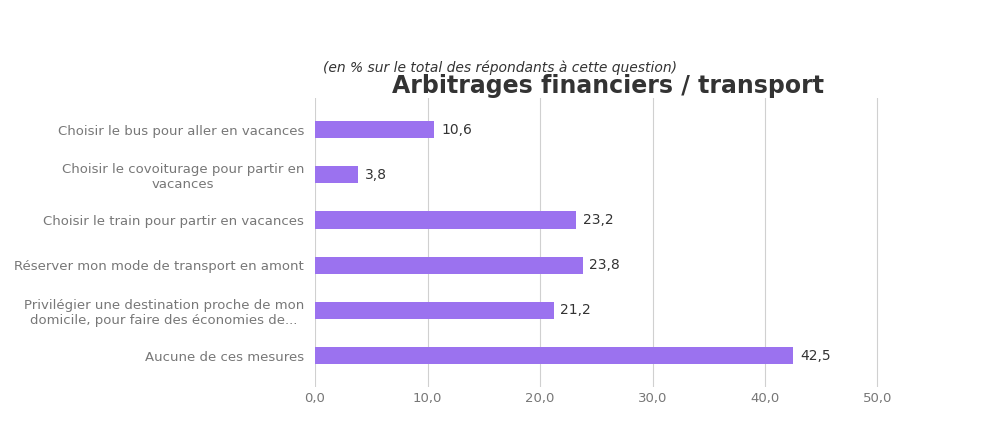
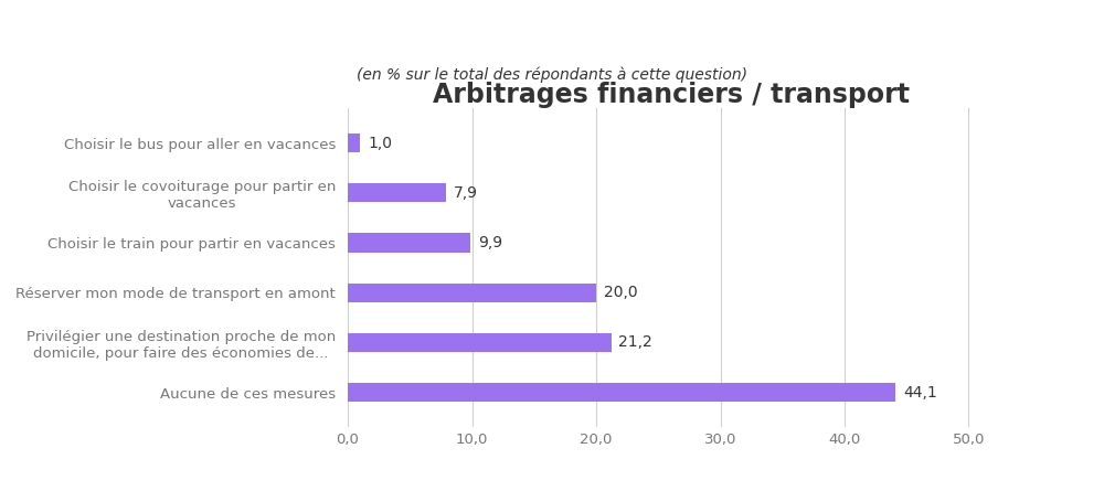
Choisir le bus pour aller en vacances: 10,6 -> 1,0
Choisir le covoiturage pour partir en vacances: 3,8 -> 7,9
Choisir le train pour partir en vacances: 23,2 -> 9,9
Réserver mon mode de transport en amont: 23,8 -> 20,0
Aucune de ces mesures: 42,5 -> 44,1
